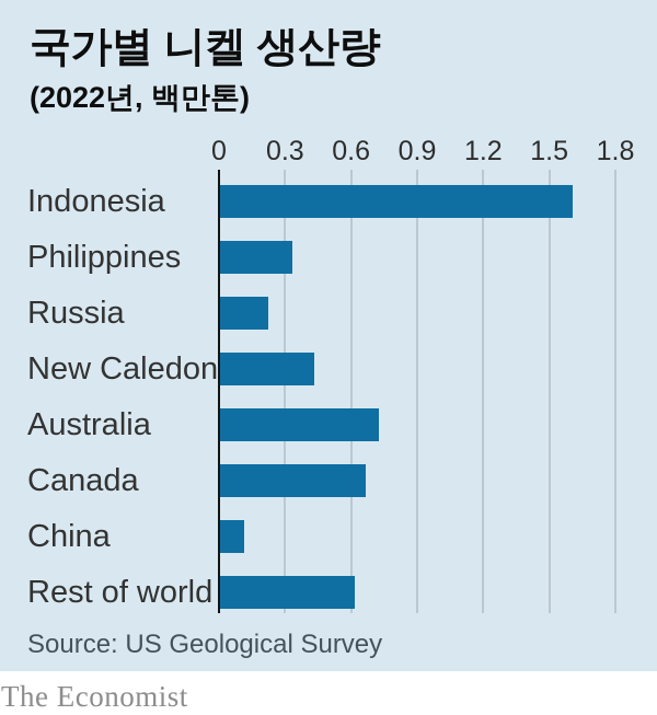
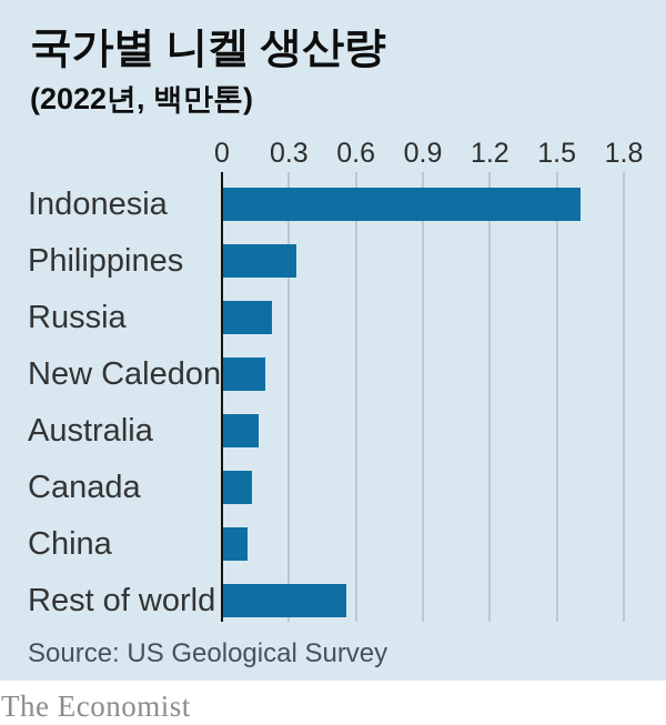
New Caledonia: 0.43 -> 0.19
Australia: 0.72 -> 0.16
Canada: 0.66 -> 0.13
Rest of world: 0.61 -> 0.55
